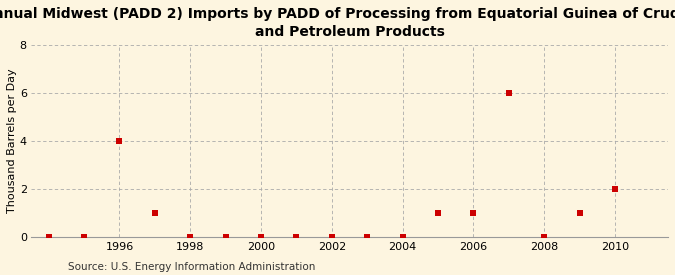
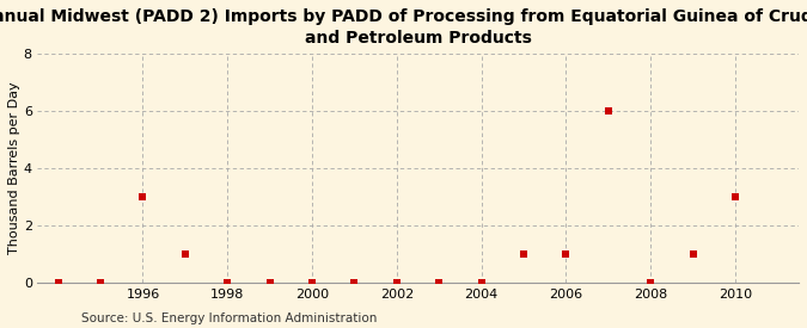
1996: 4 -> 3
2010: 2 -> 3
